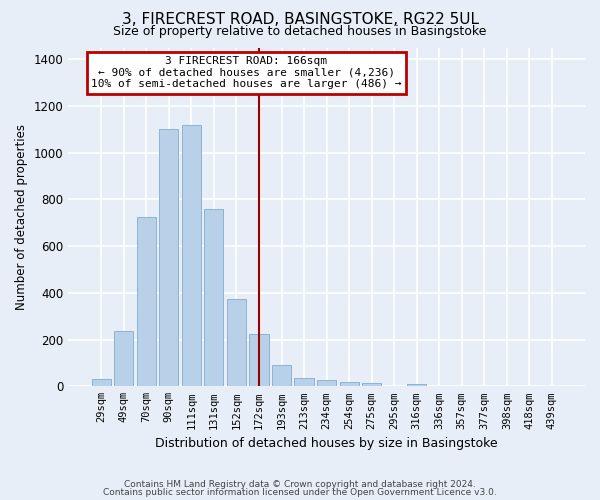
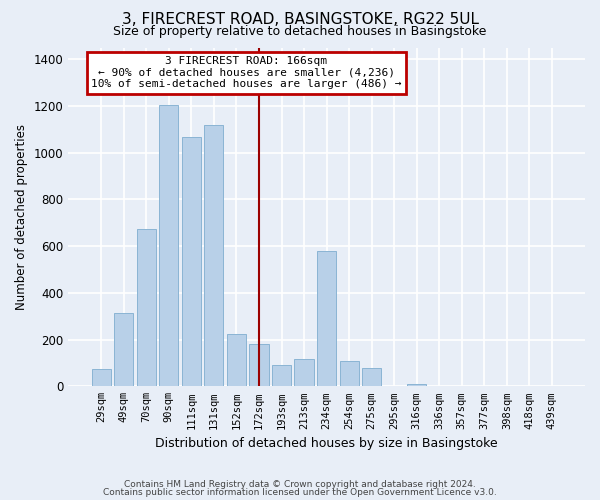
29sqm: 30 -> 75
49sqm: 235 -> 315
70sqm: 725 -> 675
90sqm: 1100 -> 1205
111sqm: 1120 -> 1065
131sqm: 760 -> 1120
152sqm: 375 -> 225
172sqm: 225 -> 180
213sqm: 35 -> 115
234sqm: 25 -> 580
254sqm: 20 -> 110
275sqm: 15 -> 80
